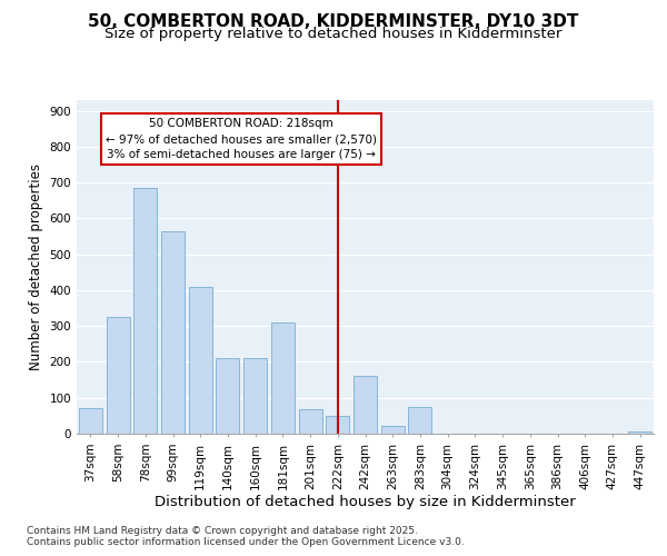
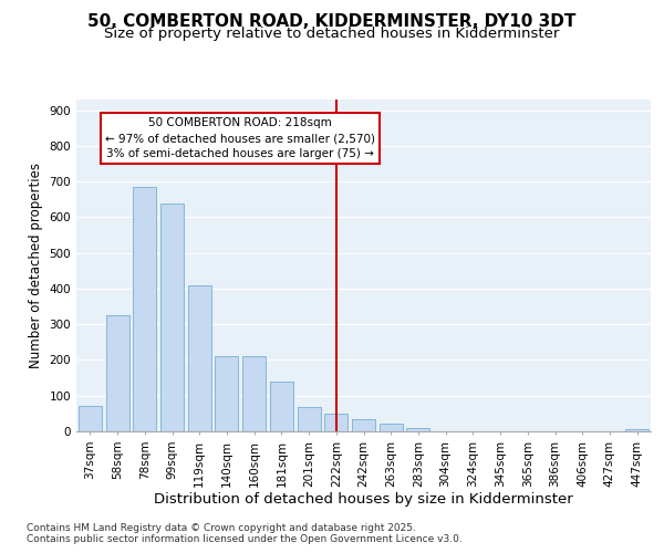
99sqm: 565 -> 640
181sqm: 310 -> 138
242sqm: 160 -> 35
283sqm: 75 -> 10
